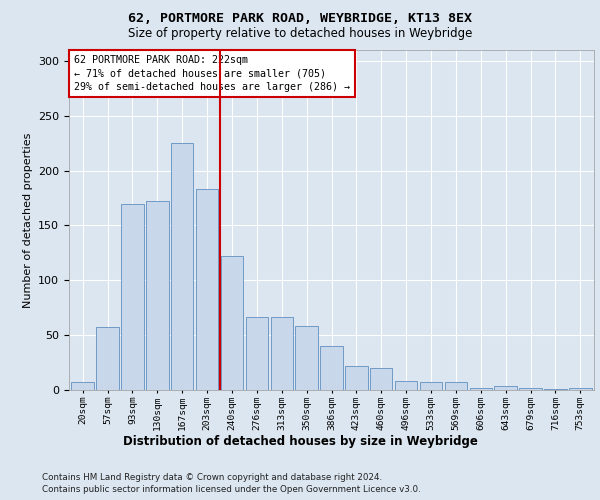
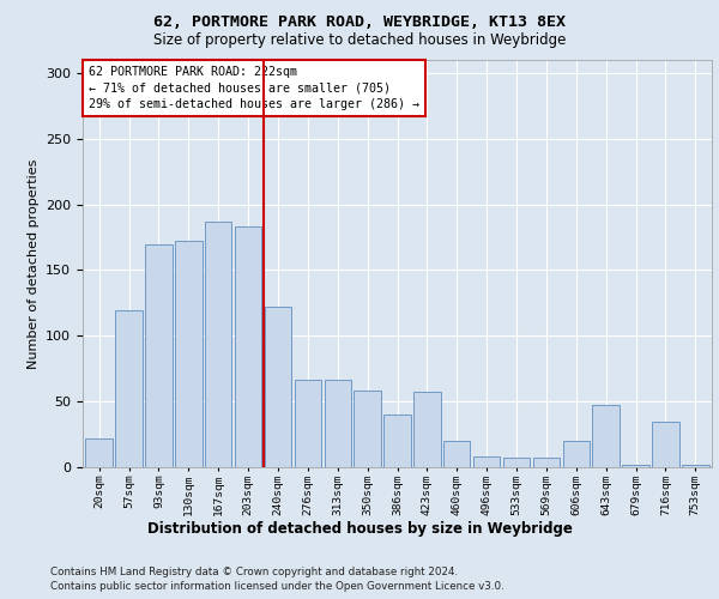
20sqm: 7 -> 22
57sqm: 57 -> 119
167sqm: 225 -> 187
423sqm: 22 -> 57
606sqm: 2 -> 20
643sqm: 4 -> 47
716sqm: 1 -> 35
